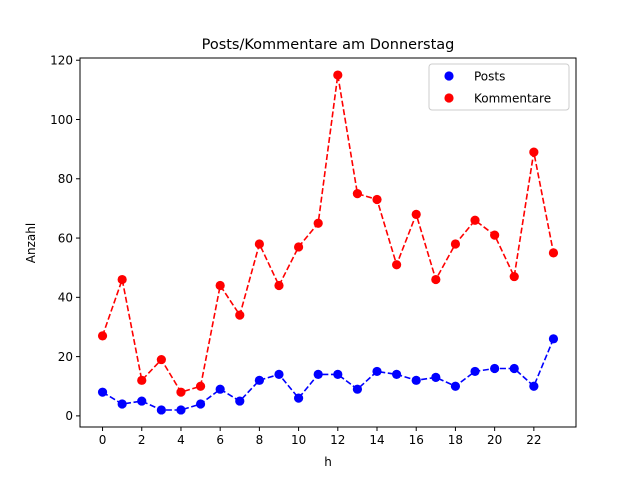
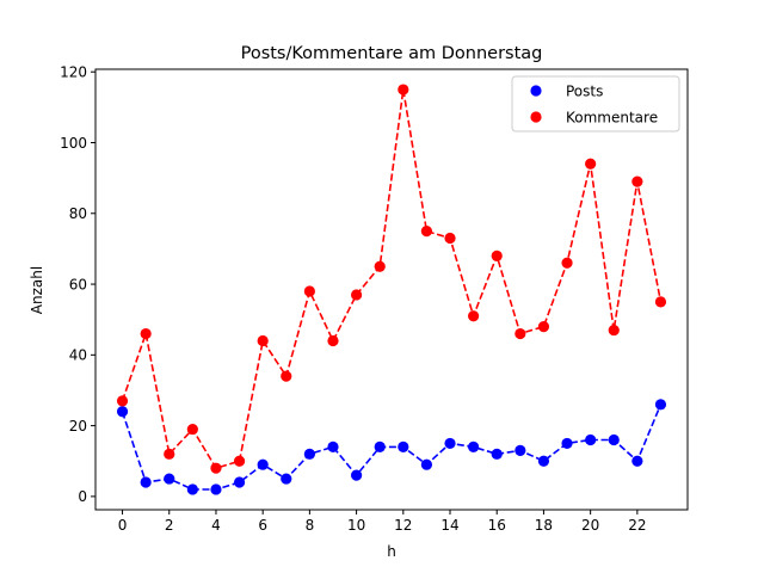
Posts/0: 8 -> 24
Kommentare/18: 58 -> 48
Kommentare/20: 61 -> 94
